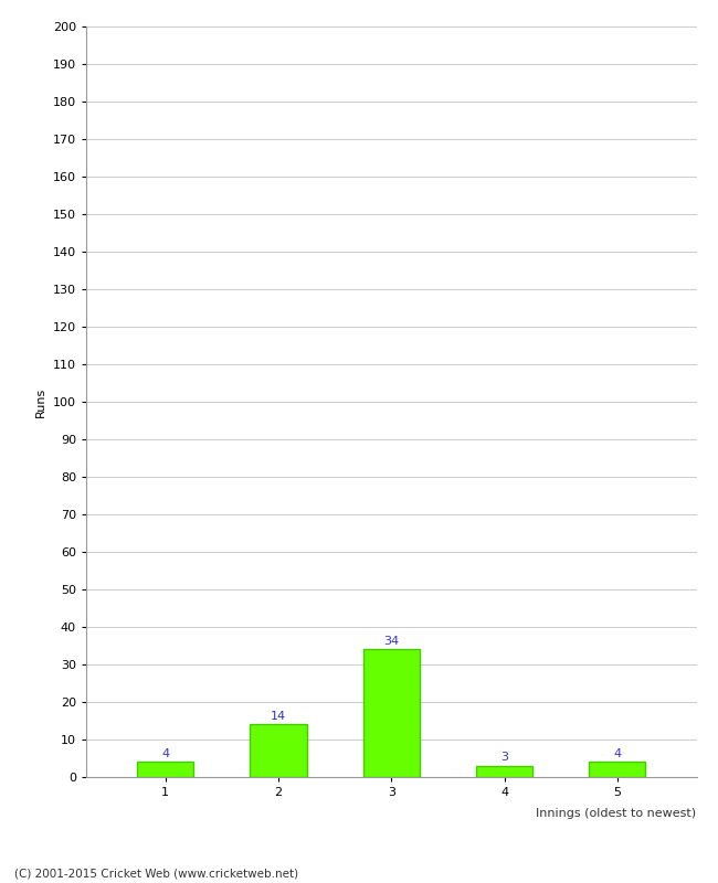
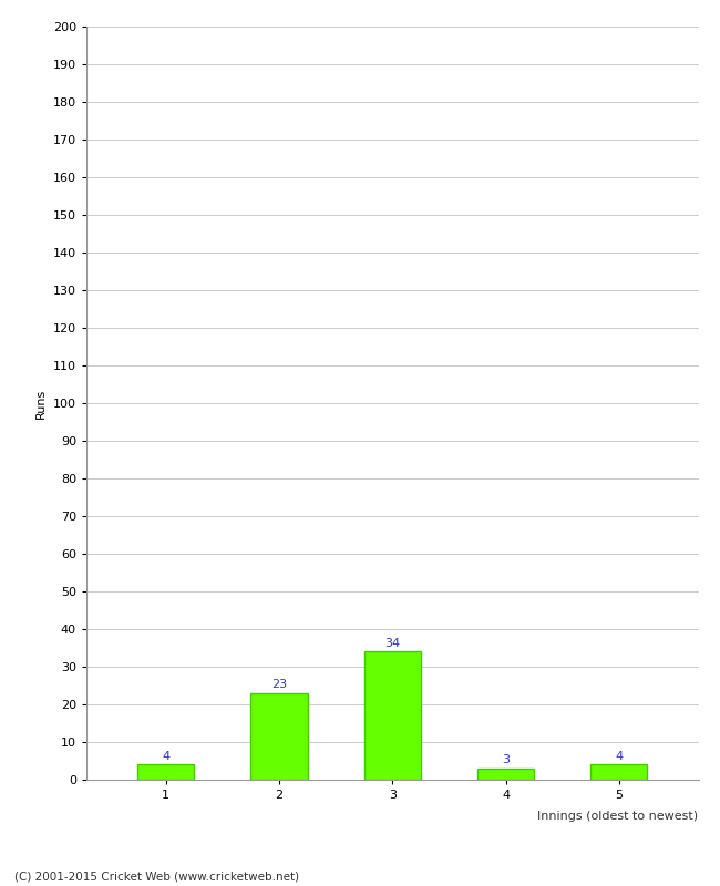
2: 14 -> 23
